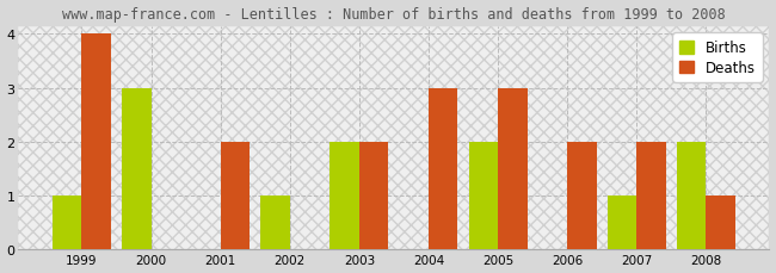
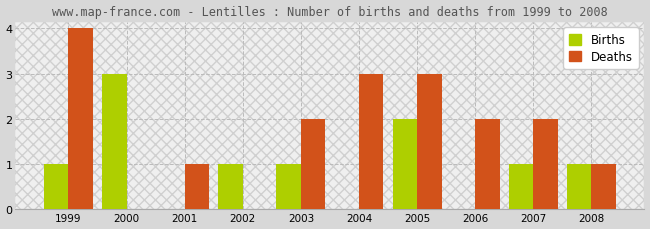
Deaths/2001: 2 -> 1
Births/2003: 2 -> 1
Births/2008: 2 -> 1
